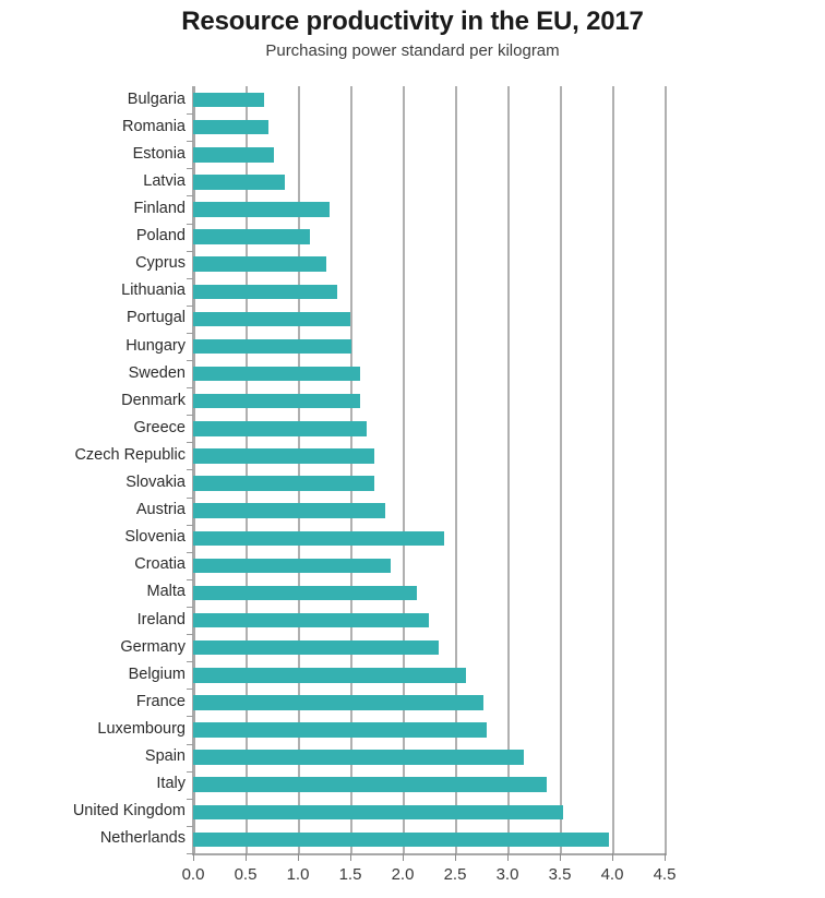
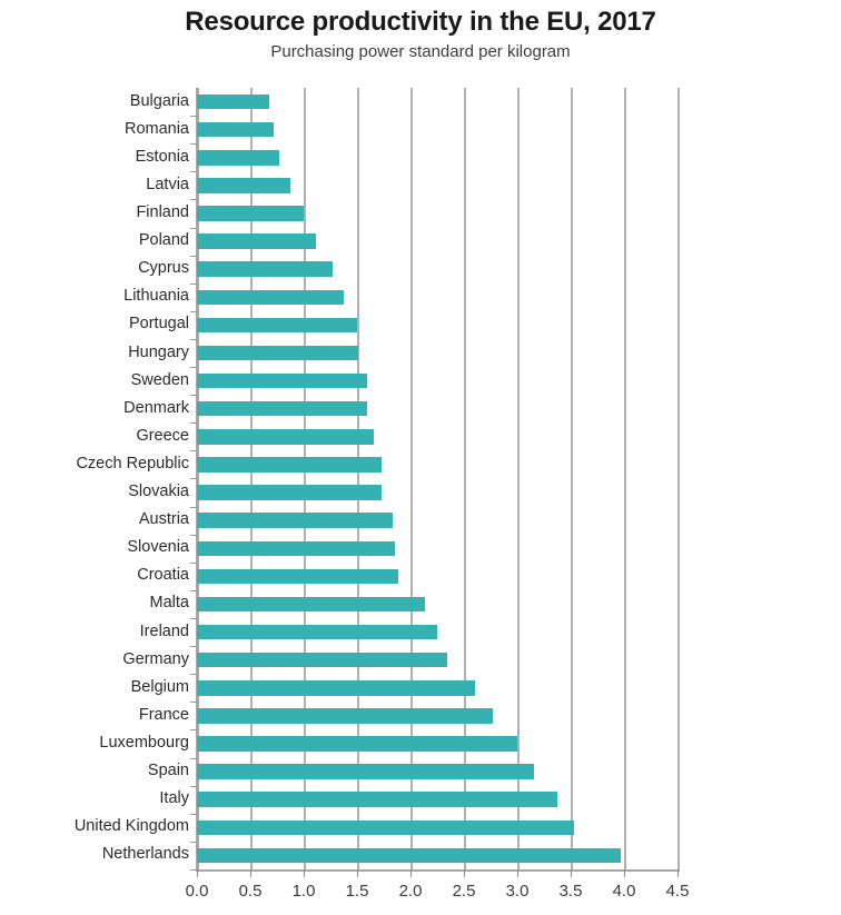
Finland: 1.3 -> 1.0
Slovenia: 2.4 -> 1.9
Luxembourg: 2.8 -> 3.0
